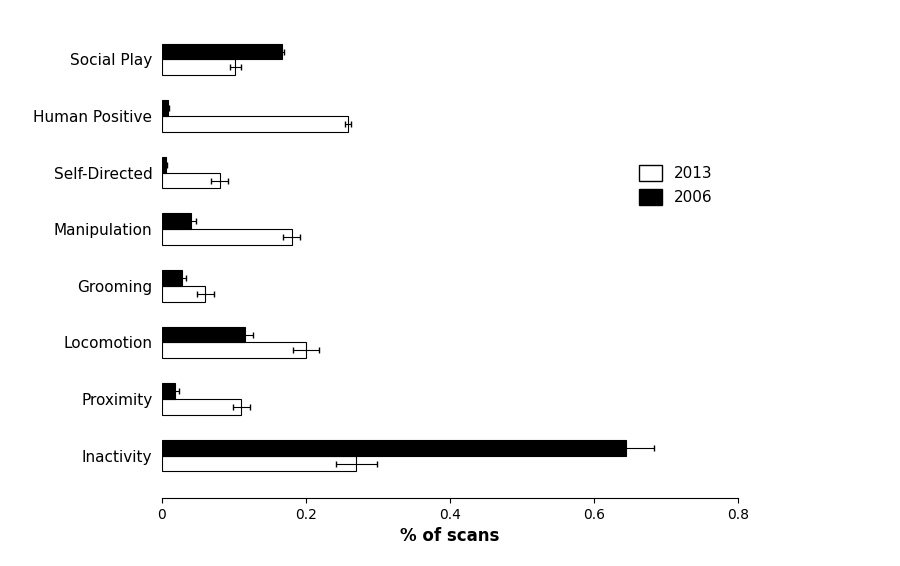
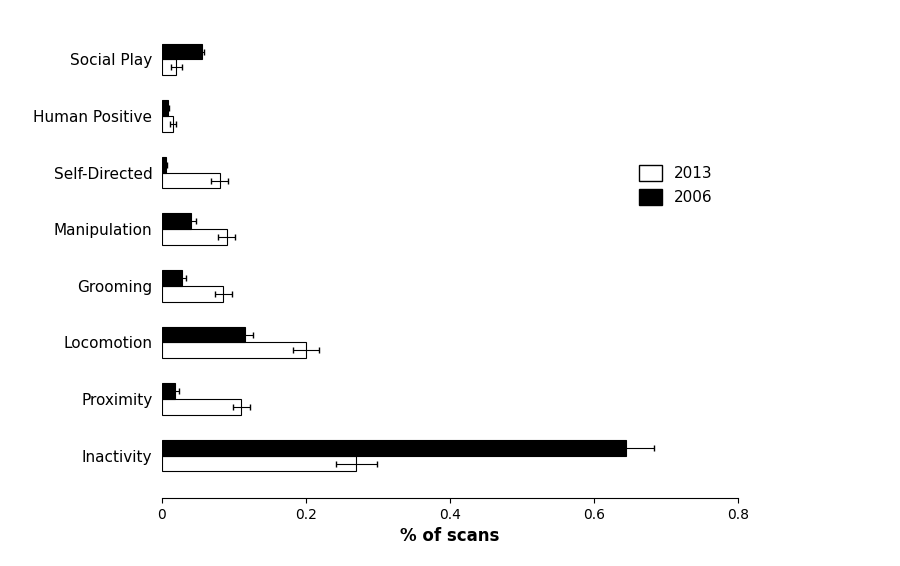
2006/Social Play: 0.166 -> 0.055
2013/Social Play: 0.102 -> 0.020
2013/Human Positive: 0.258 -> 0.015
2013/Manipulation: 0.180 -> 0.090
2013/Grooming: 0.060 -> 0.085
